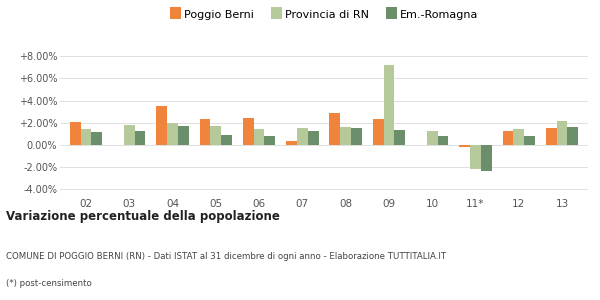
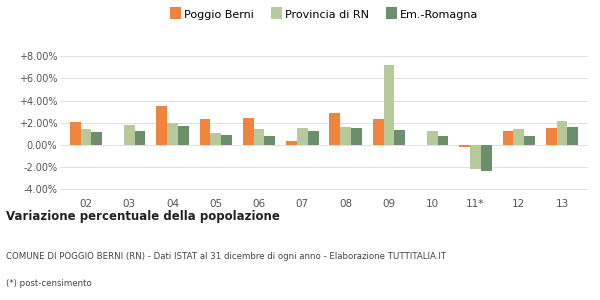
Provincia di RN/05: 1.7% -> 1.1%
